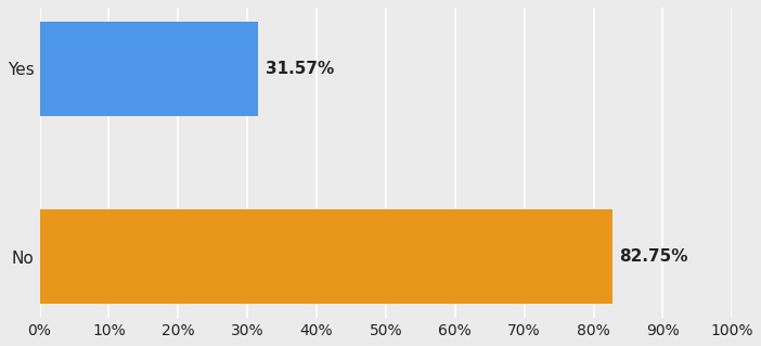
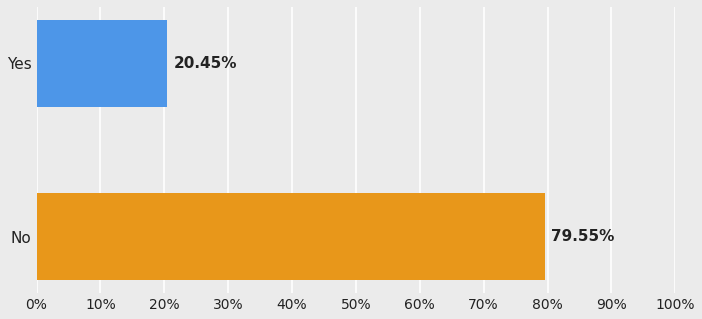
Yes: 31.57% -> 20.45%
No: 82.75% -> 79.55%
